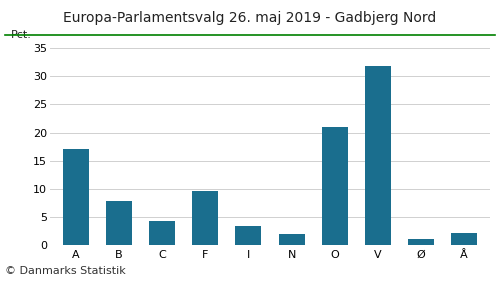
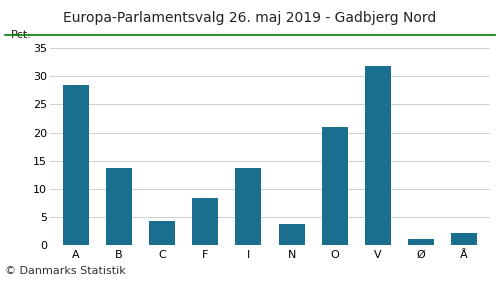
A: 17.0 -> 28.4
B: 7.9 -> 13.8
F: 9.7 -> 8.4
I: 3.5 -> 13.8
N: 2.0 -> 3.8
